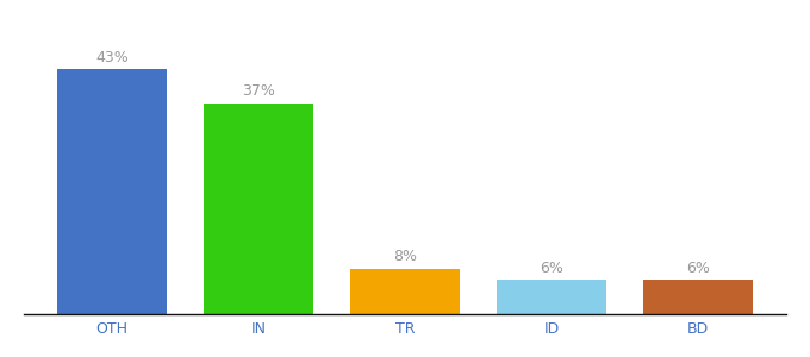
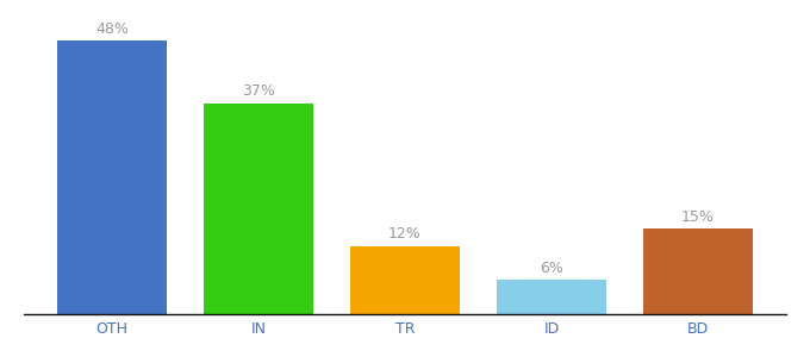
OTH: 43% -> 48%
TR: 8% -> 12%
BD: 6% -> 15%
